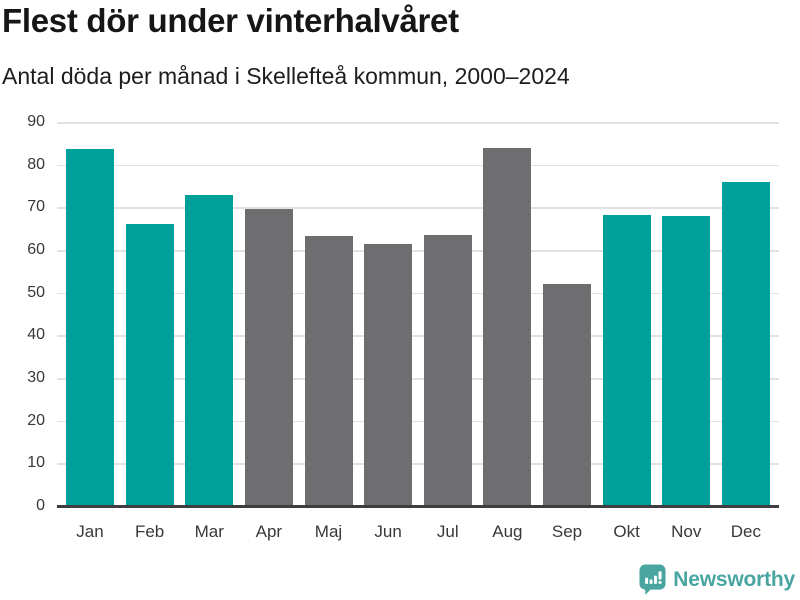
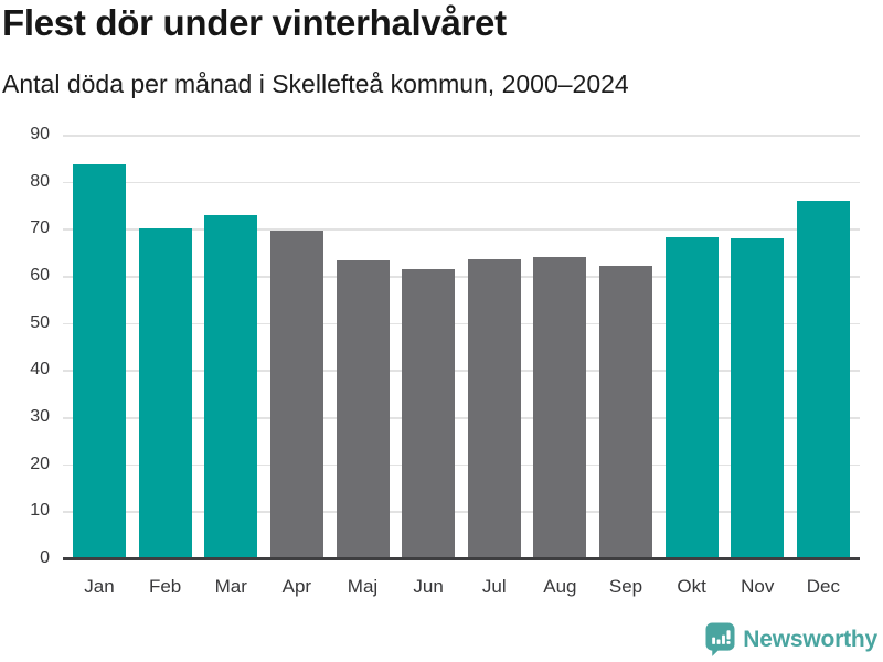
Feb: 66 -> 70
Aug: 84 -> 64
Sep: 52 -> 62
